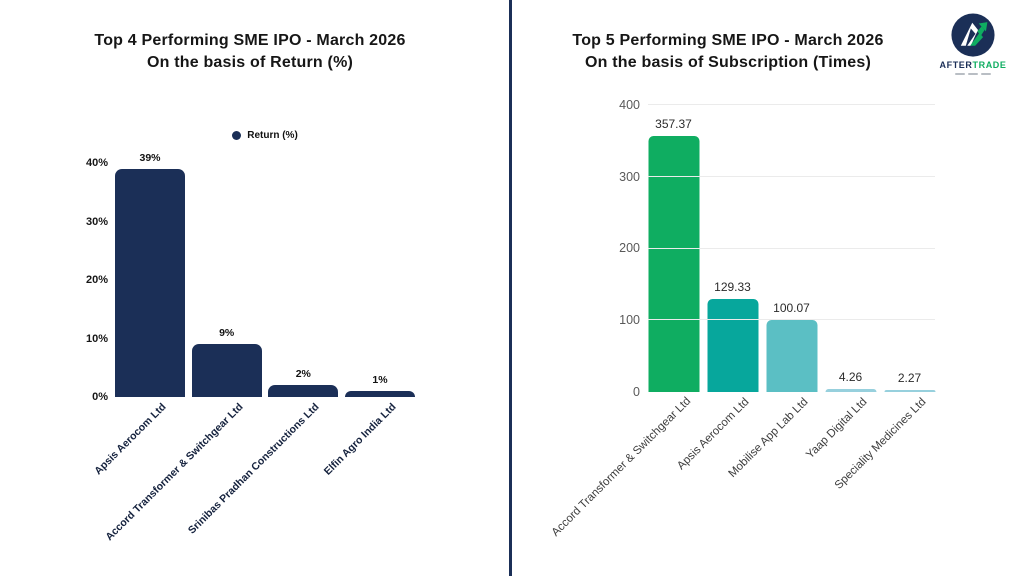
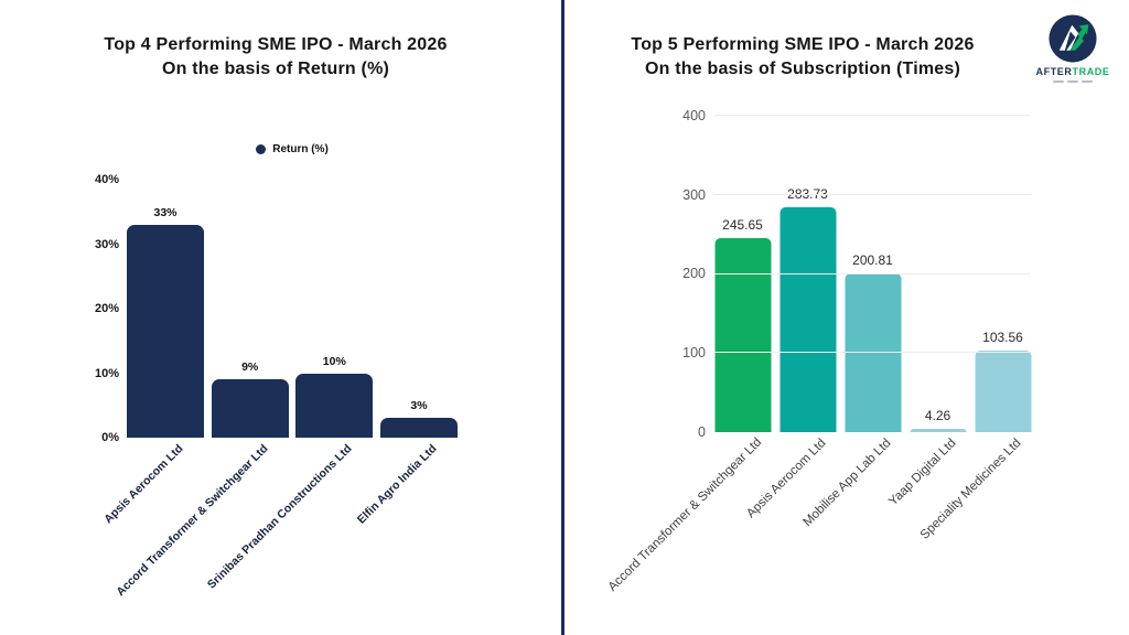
Top 4 Performing SME IPO - March 2026/Apsis Aerocom Ltd: 39% -> 33%
Top 4 Performing SME IPO - March 2026/Srinibas Pradhan Constructions Ltd: 2% -> 10%
Top 4 Performing SME IPO - March 2026/Elfin Agro India Ltd: 1% -> 3%
Top 5 Performing SME IPO - March 2026/Accord Transformer & Switchgear Ltd: 357.37 -> 245.65
Top 5 Performing SME IPO - March 2026/Apsis Aerocom Ltd: 129.33 -> 283.73
Top 5 Performing SME IPO - March 2026/Mobilise App Lab Ltd: 100.07 -> 200.81
Top 5 Performing SME IPO - March 2026/Speciality Medicines Ltd: 2.27 -> 103.56
